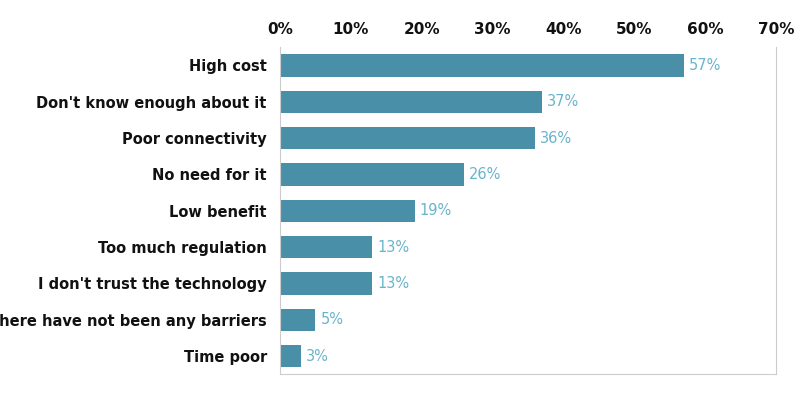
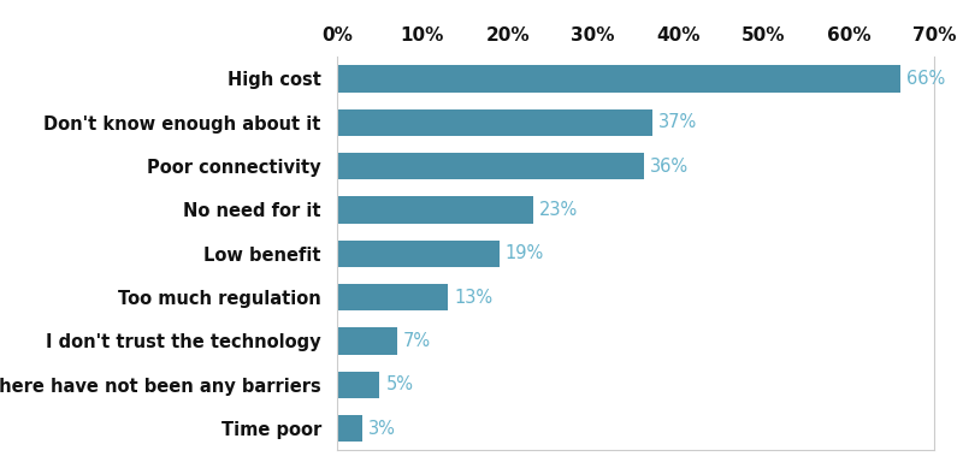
High cost: 57% -> 66%
No need for it: 26% -> 23%
I don't trust the technology: 13% -> 7%
